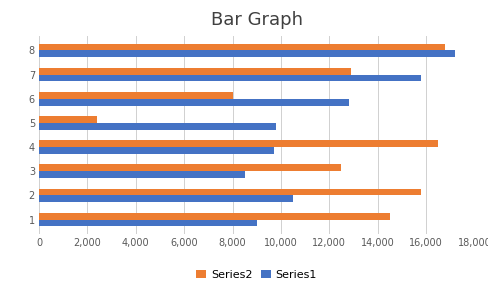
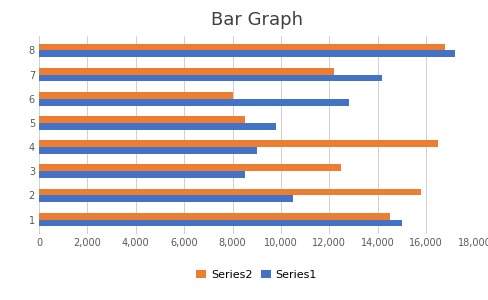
Series2/7: 12,900 -> 12,200
Series1/7: 15,800 -> 14,200
Series2/5: 2,400 -> 8,500
Series1/4: 9,700 -> 9,000
Series1/1: 9,000 -> 15,000
